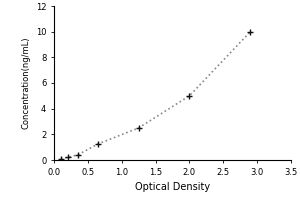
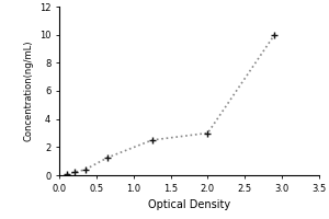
2.0: 5.0 -> 3.0
